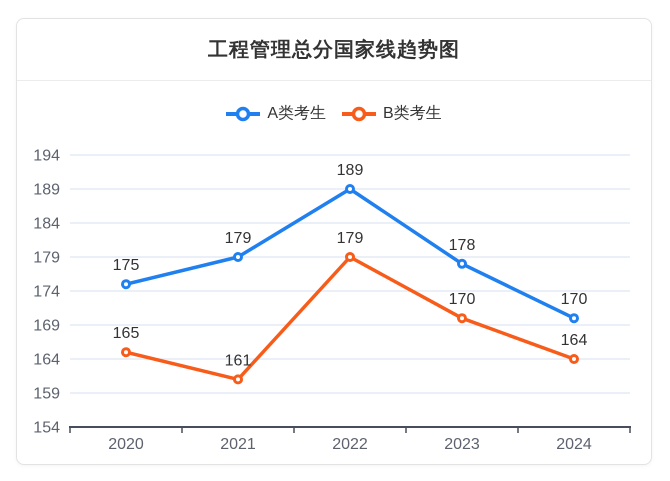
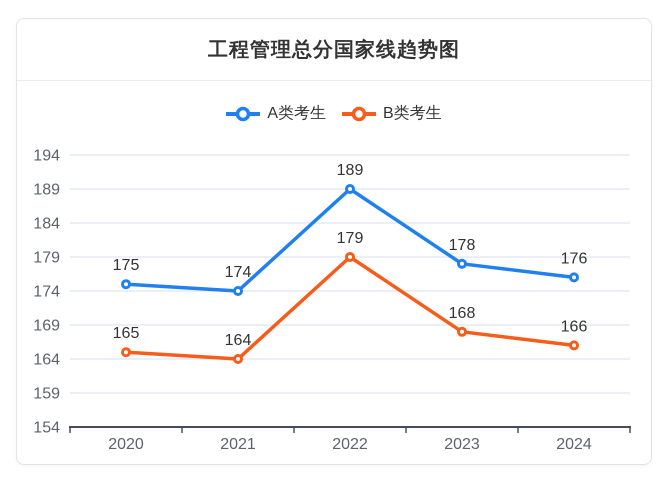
A类考生/2021: 179 -> 174
B类考生/2021: 161 -> 164
B类考生/2023: 170 -> 168
A类考生/2024: 170 -> 176
B类考生/2024: 164 -> 166
